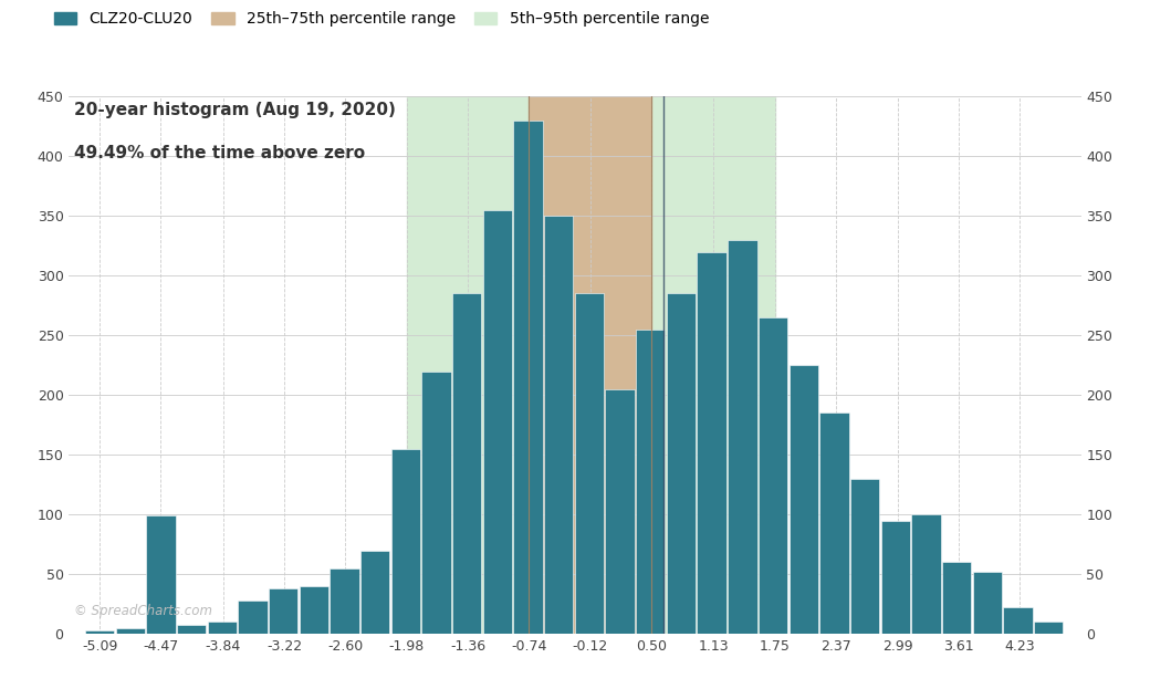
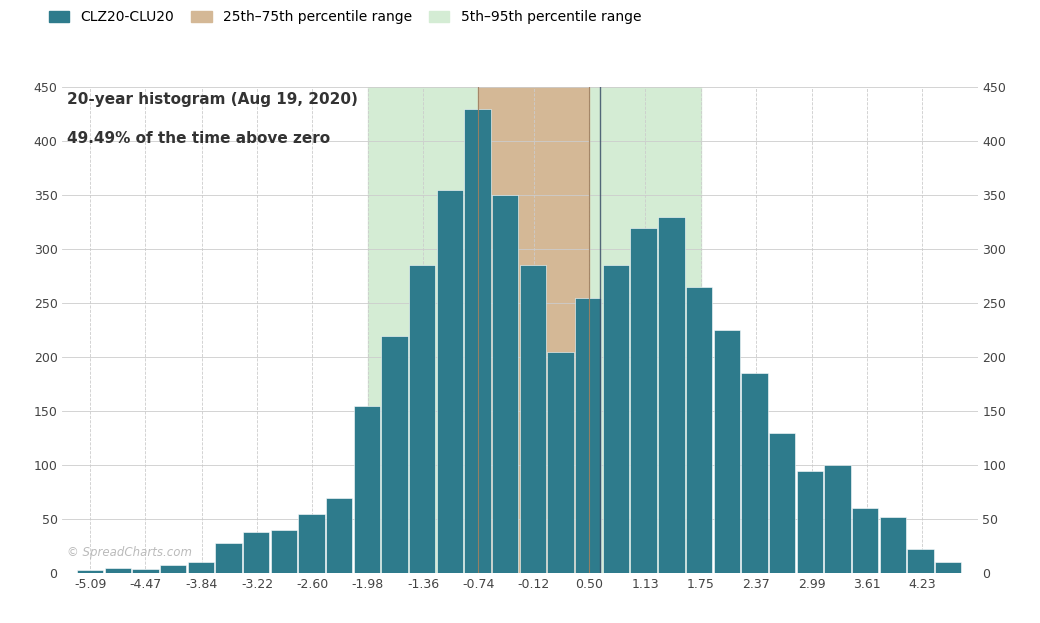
-4.47: 99 -> 4
